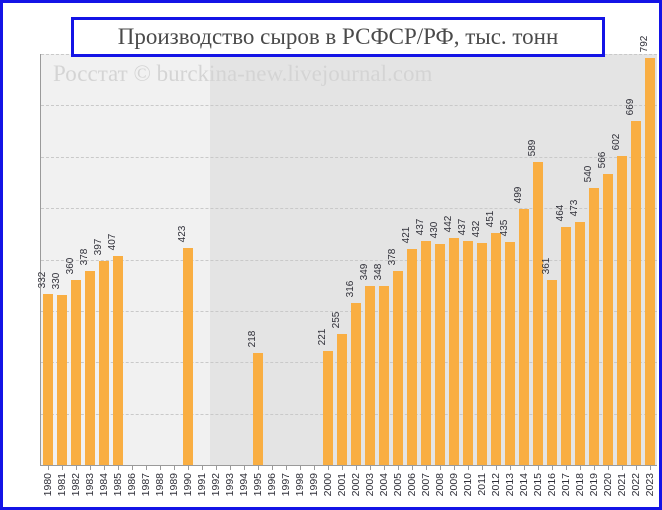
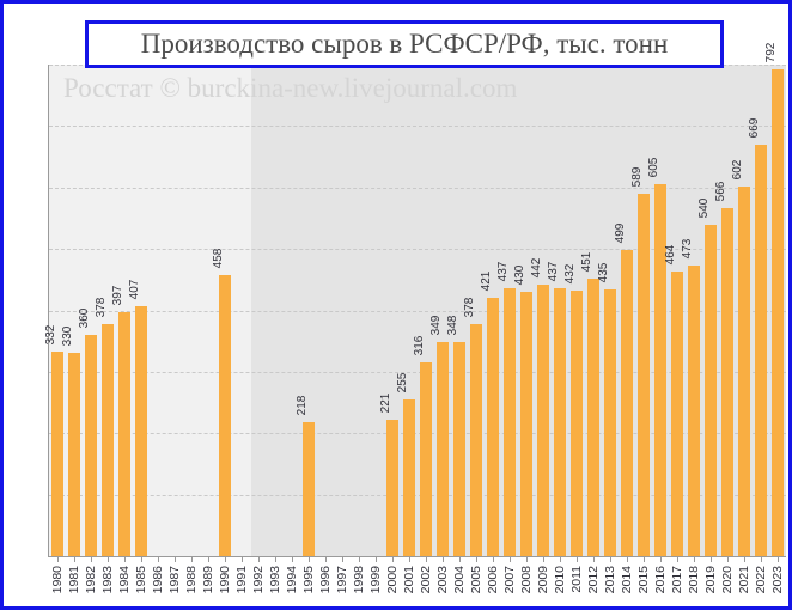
1990: 423 -> 458
2016: 361 -> 605
